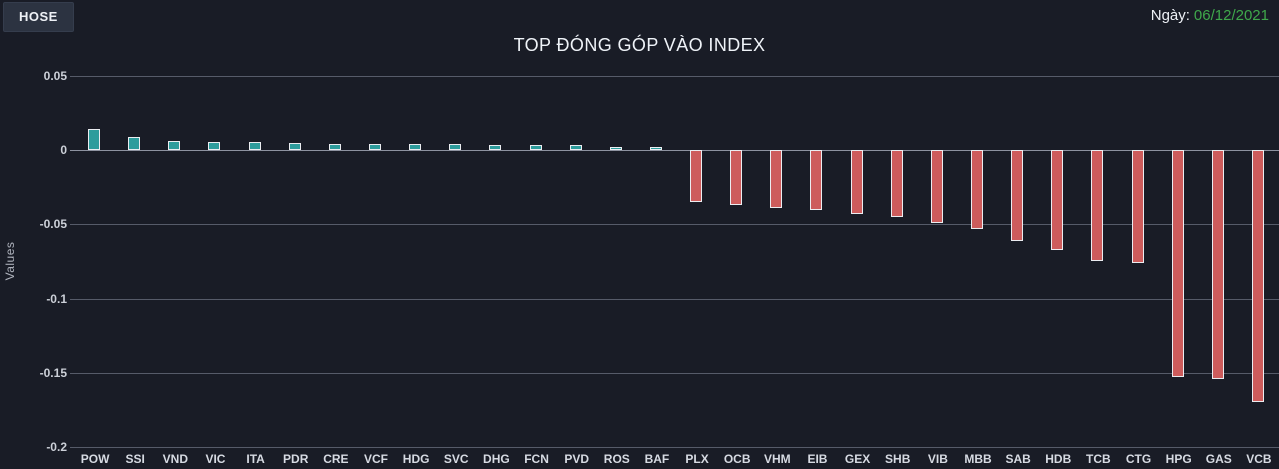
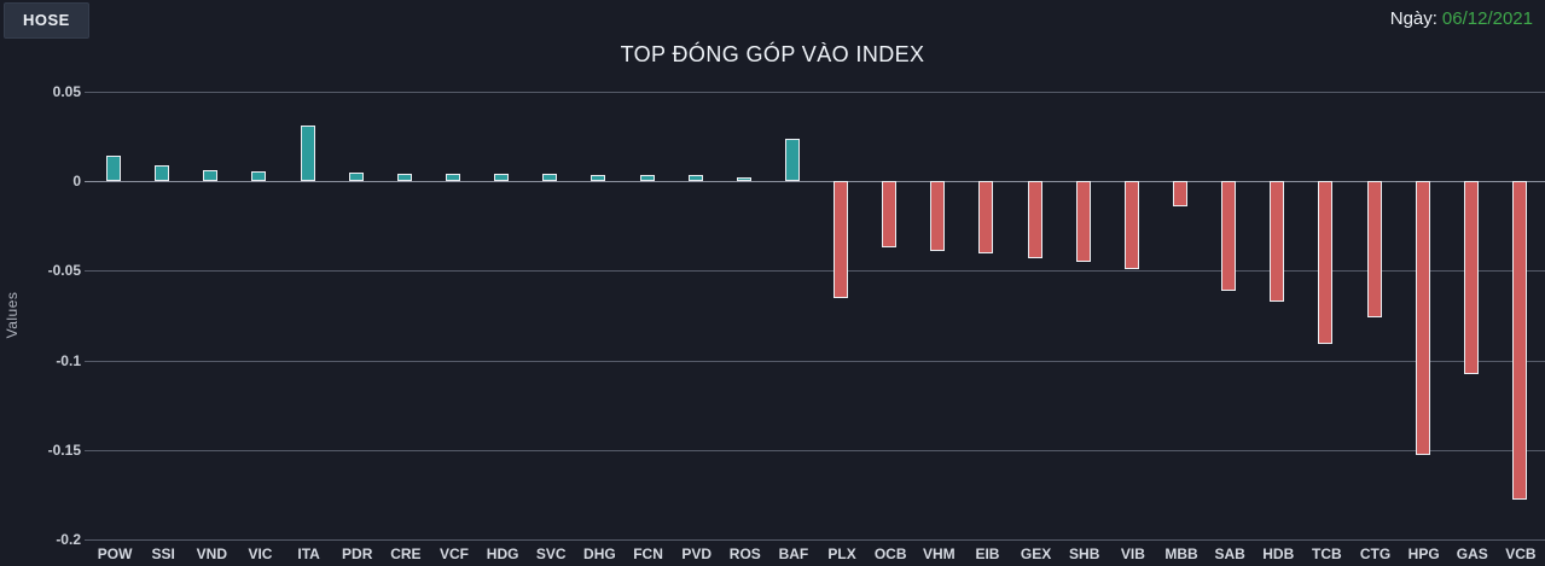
ITA: 0.005 -> 0.031
BAF: 0.002 -> 0.024
PLX: -0.035 -> -0.065
MBB: -0.053 -> -0.014
TCB: -0.075 -> -0.091
GAS: -0.154 -> -0.108
VCB: -0.170 -> -0.178
